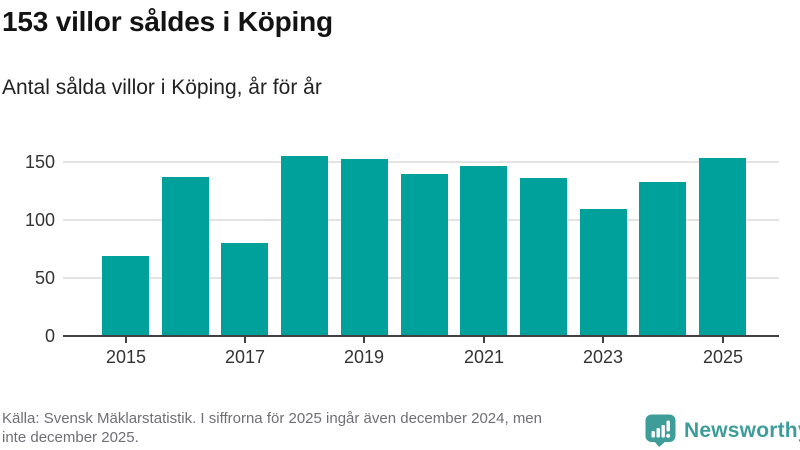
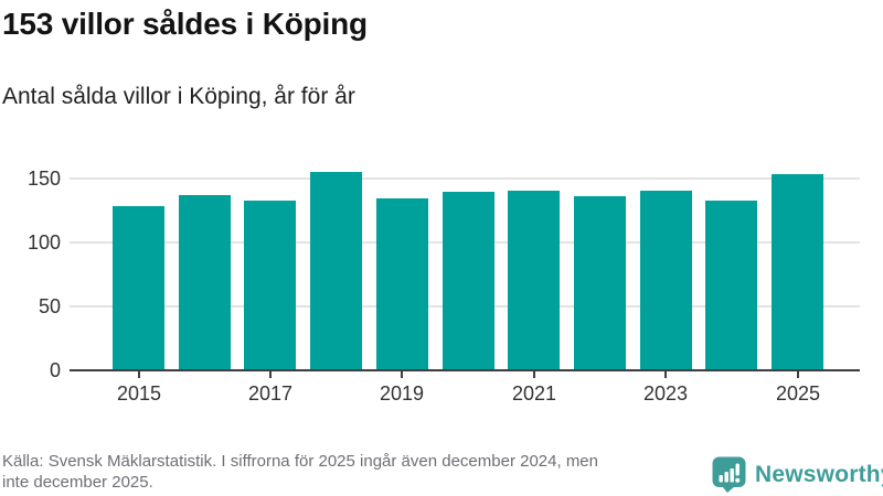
2015: 69 -> 128
2017: 80 -> 132
2019: 152 -> 134
2021: 146 -> 140
2023: 109 -> 140
